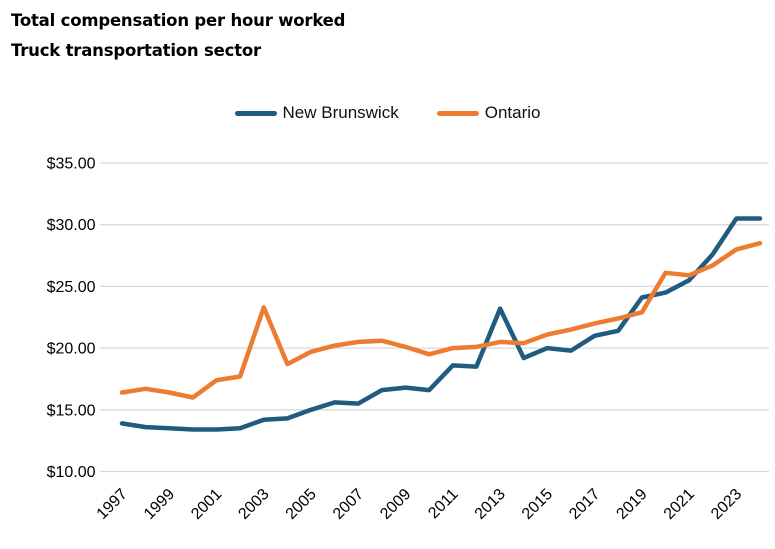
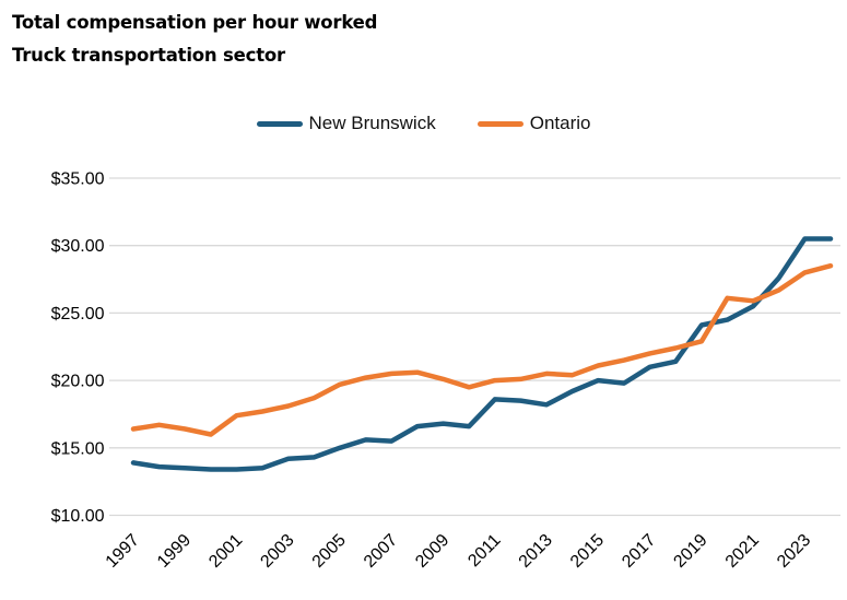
Ontario/2003: $23.3 -> $18.1
New Brunswick/2013: $23.2 -> $18.2
